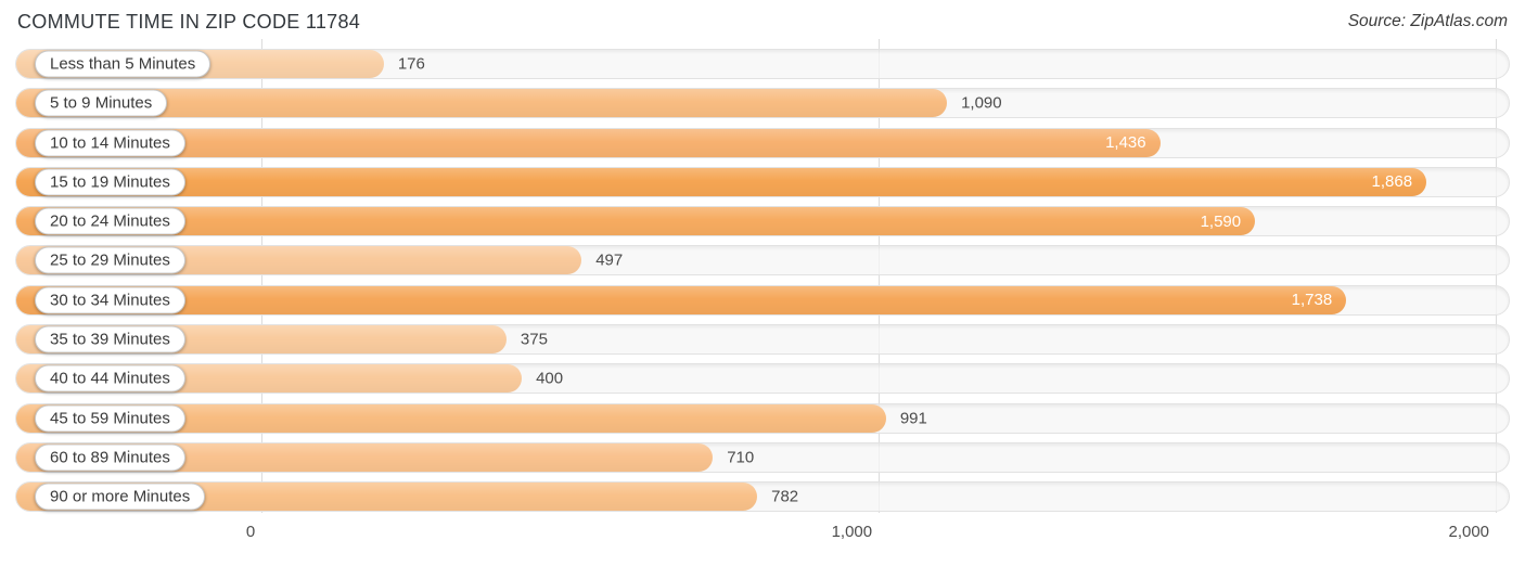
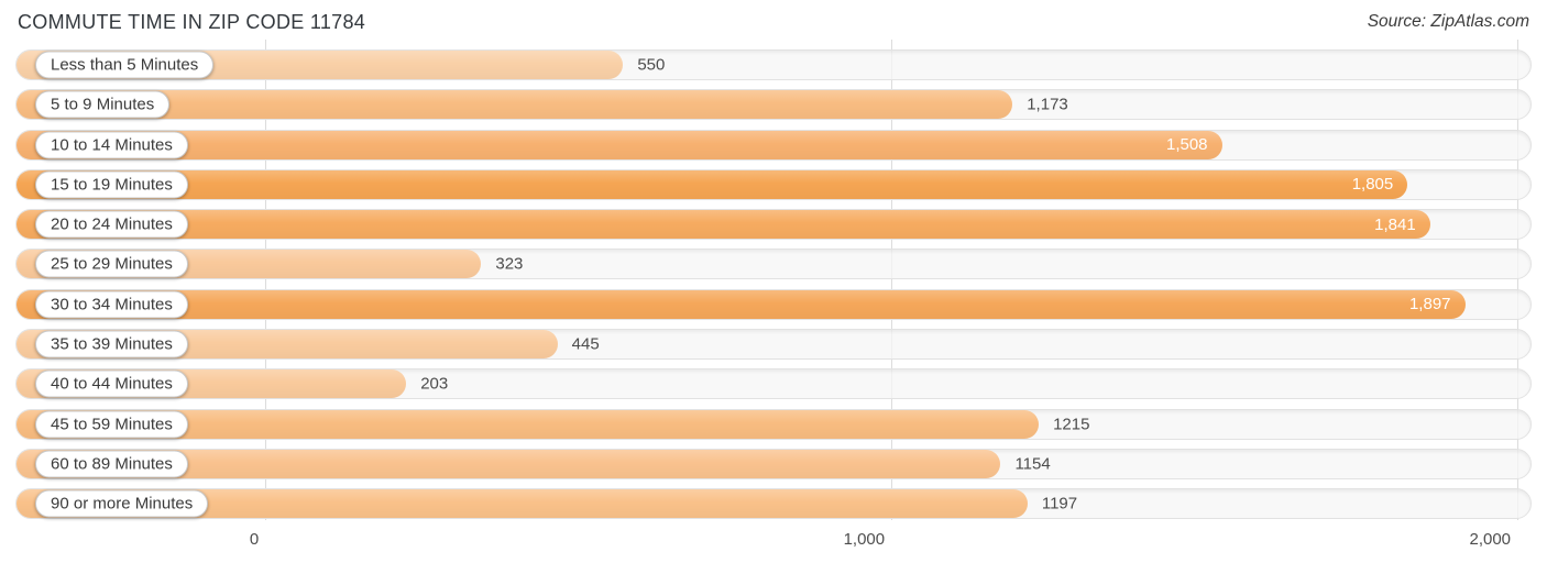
Less than 5 Minutes: 176 -> 550
5 to 9 Minutes: 1,090 -> 1,173
10 to 14 Minutes: 1,436 -> 1,508
15 to 19 Minutes: 1,868 -> 1,805
20 to 24 Minutes: 1,590 -> 1,841
25 to 29 Minutes: 497 -> 323
30 to 34 Minutes: 1,738 -> 1,897
35 to 39 Minutes: 375 -> 445
40 to 44 Minutes: 400 -> 203
45 to 59 Minutes: 991 -> 1215
60 to 89 Minutes: 710 -> 1154
90 or more Minutes: 782 -> 1197
